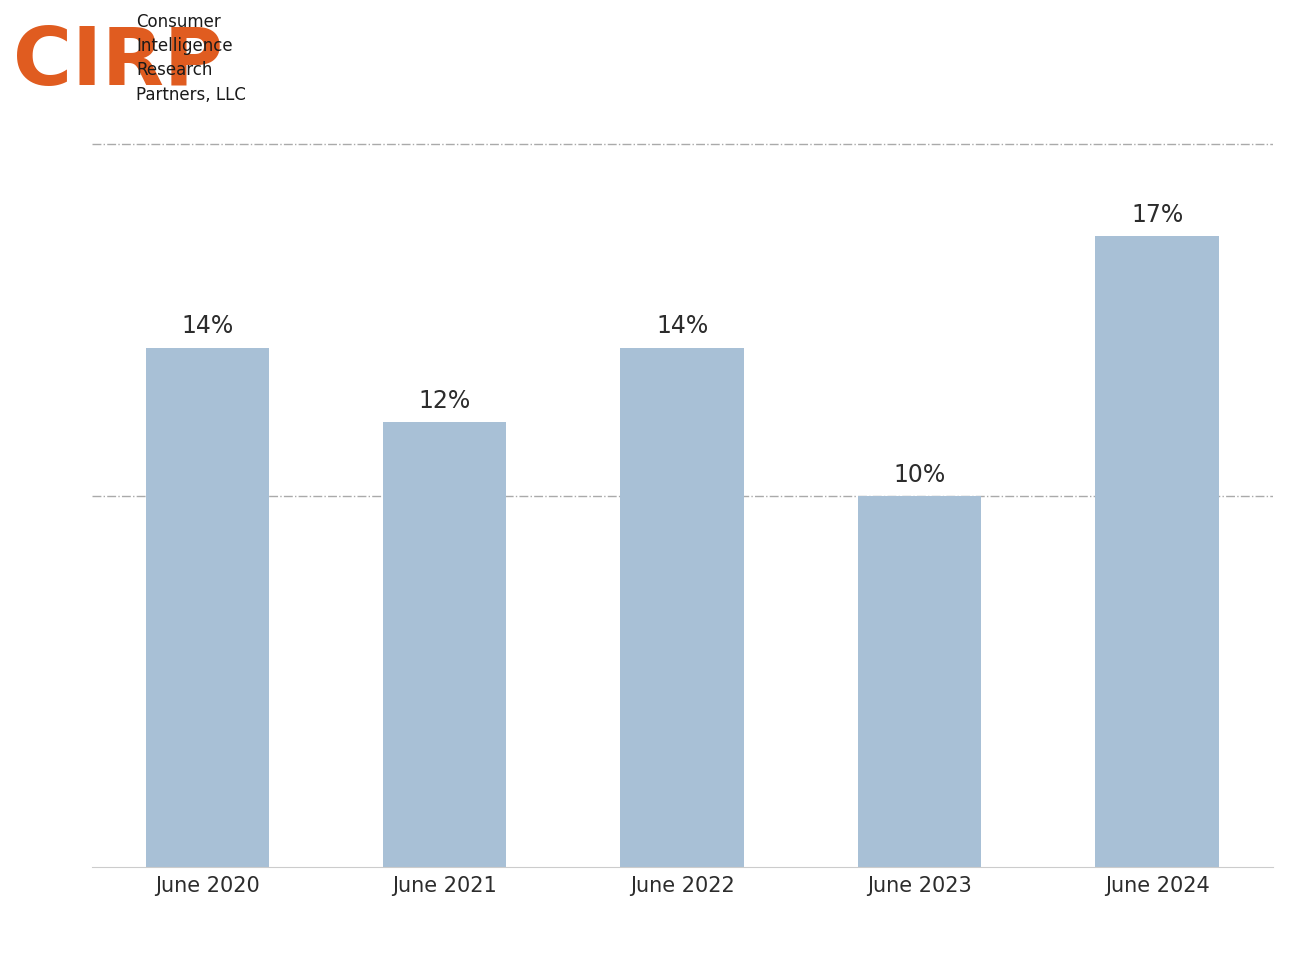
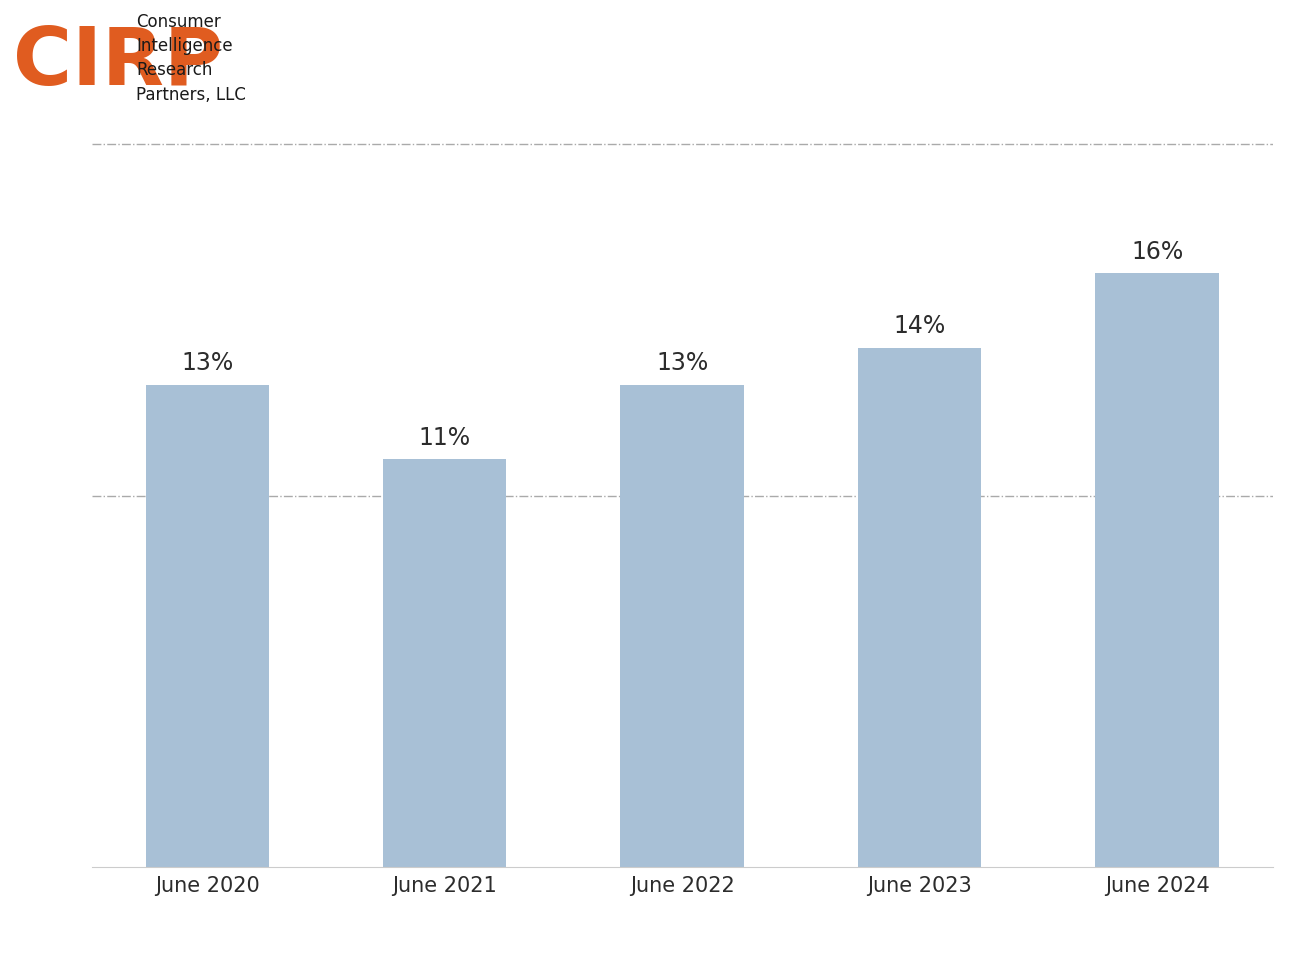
June 2020: 14% -> 13%
June 2021: 12% -> 11%
June 2022: 14% -> 13%
June 2023: 10% -> 14%
June 2024: 17% -> 16%
